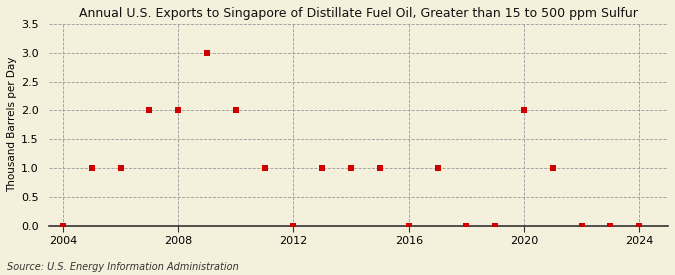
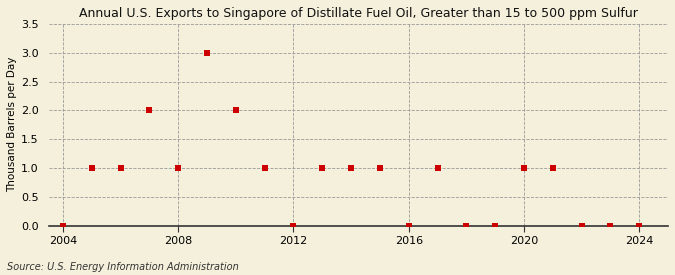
2008: 2 -> 1
2020: 2 -> 1
